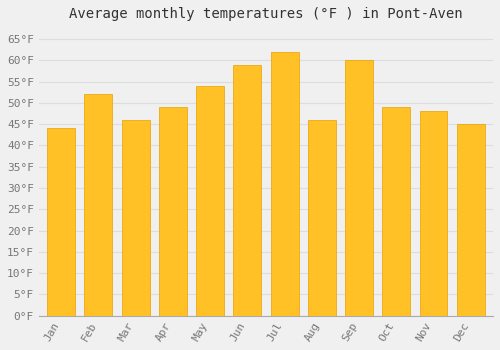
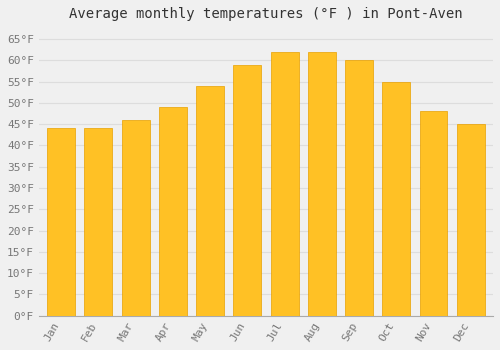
Feb: 52°F -> 44°F
Aug: 46°F -> 62°F
Oct: 49°F -> 55°F
